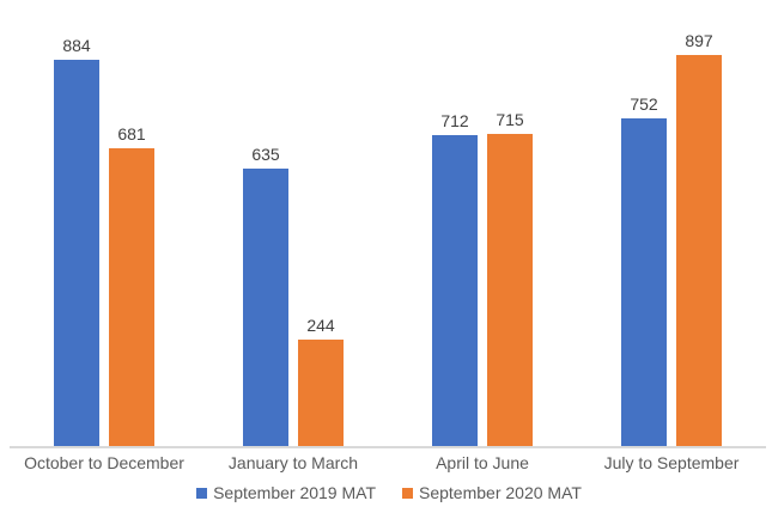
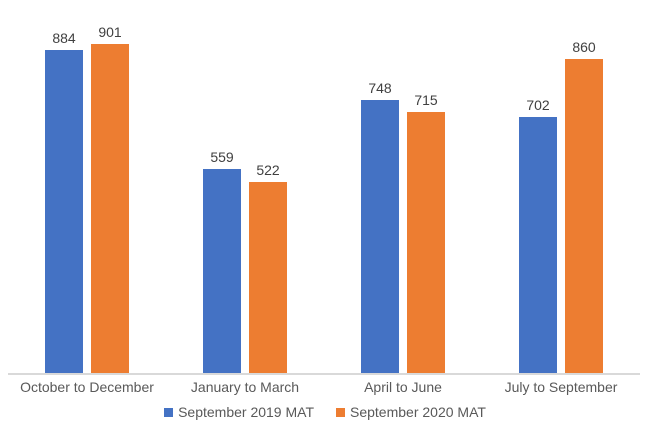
September 2020 MAT/October to December: 681 -> 901
September 2019 MAT/January to March: 635 -> 559
September 2020 MAT/January to March: 244 -> 522
September 2019 MAT/April to June: 712 -> 748
September 2019 MAT/July to September: 752 -> 702
September 2020 MAT/July to September: 897 -> 860
